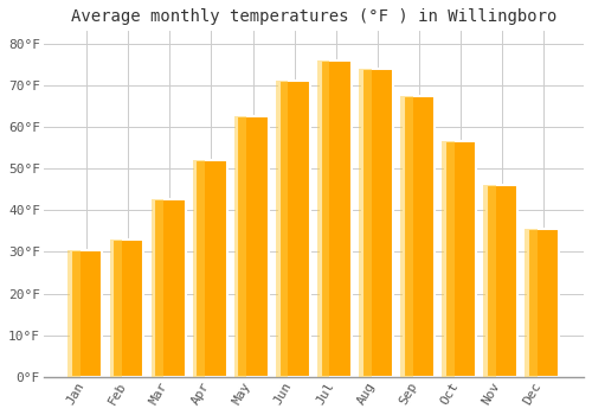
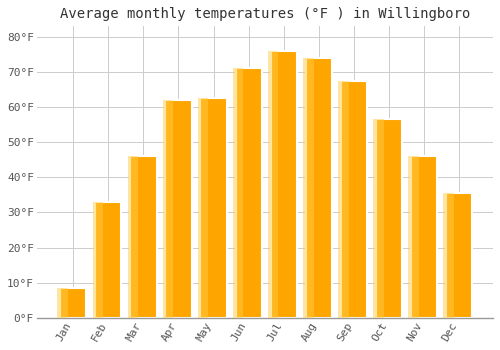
Jan: 30.5°F -> 8.5°F
Mar: 42.5°F -> 46.0°F
Apr: 52.0°F -> 62.0°F
